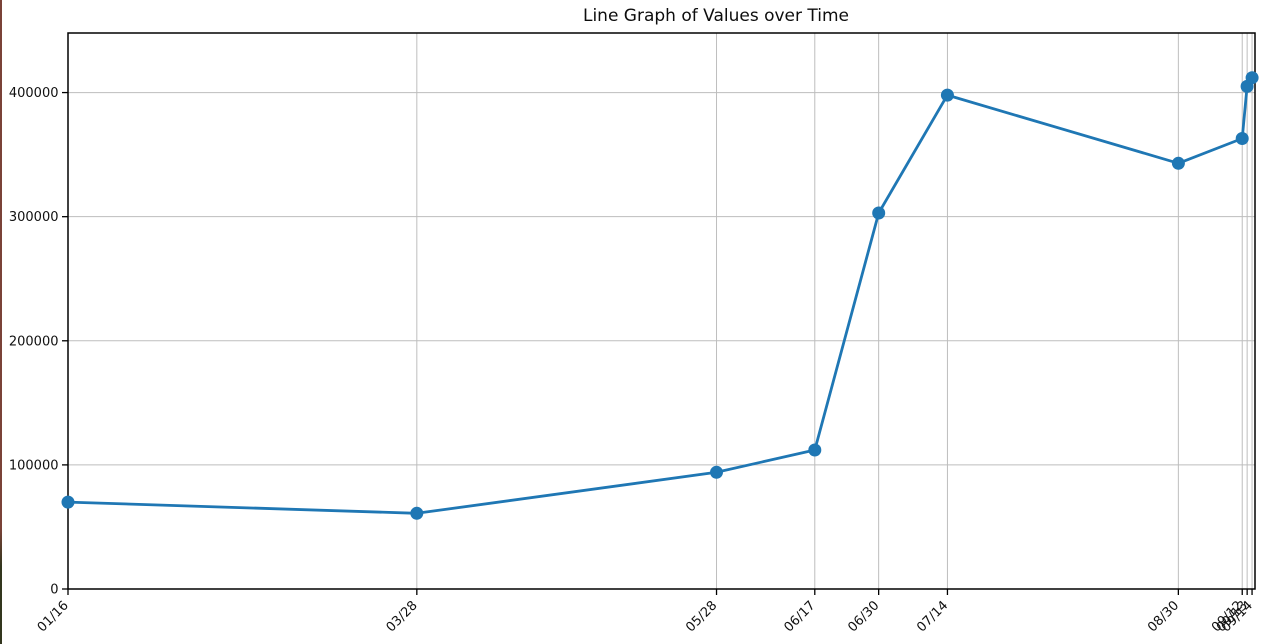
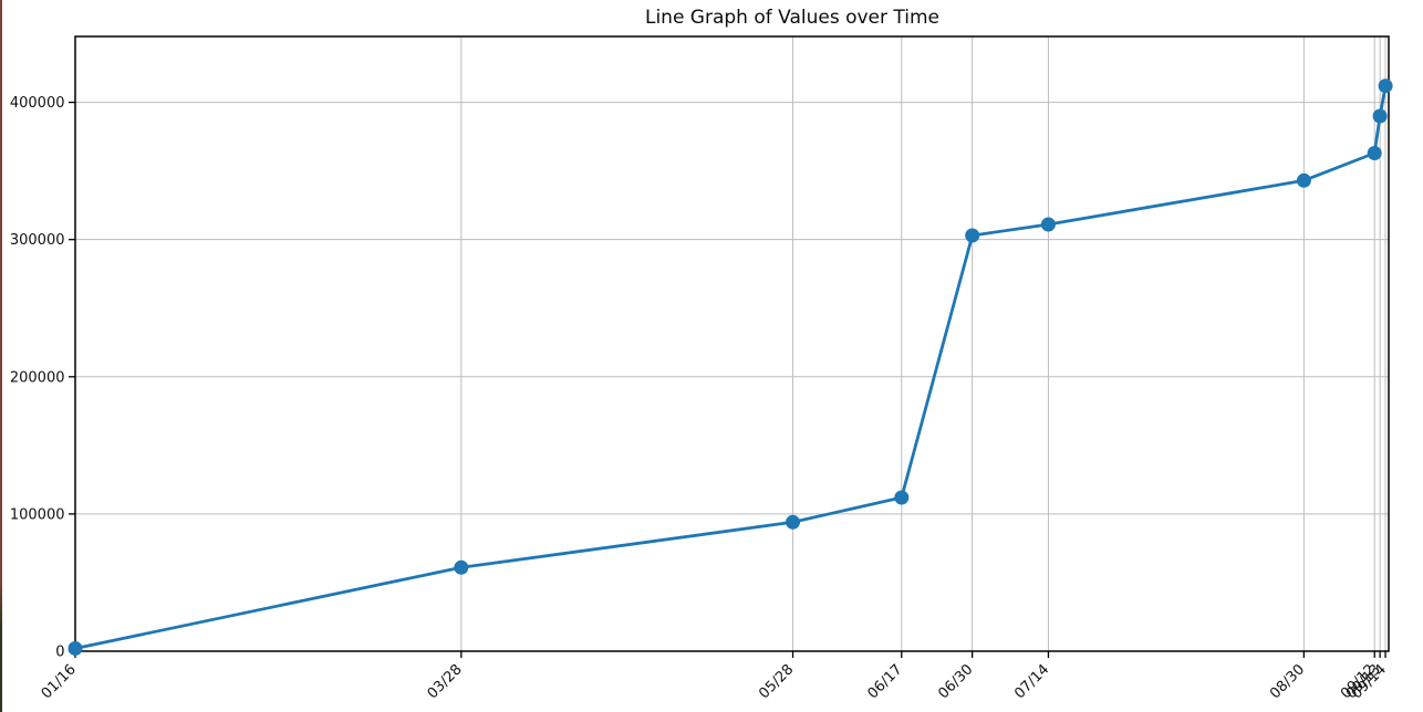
01/16: 70000 -> 2000
07/14: 398000 -> 311000
09/13: 405000 -> 390000
